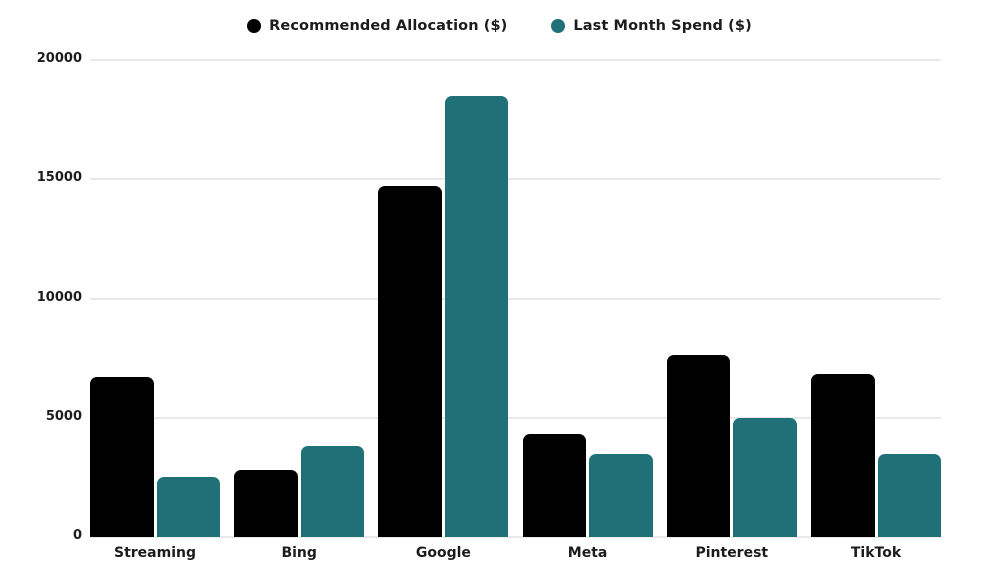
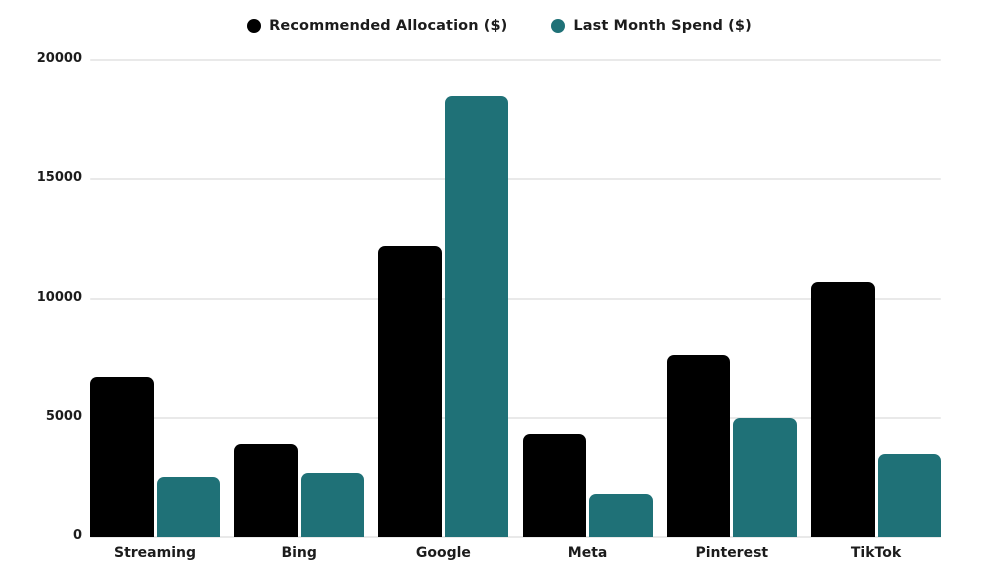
Recommended Allocation ($)/Bing: 2800 -> 3900
Last Month Spend ($)/Bing: 3800 -> 2700
Recommended Allocation ($)/Google: 14700 -> 12200
Last Month Spend ($)/Meta: 3500 -> 1800
Recommended Allocation ($)/TikTok: 6800 -> 10700
